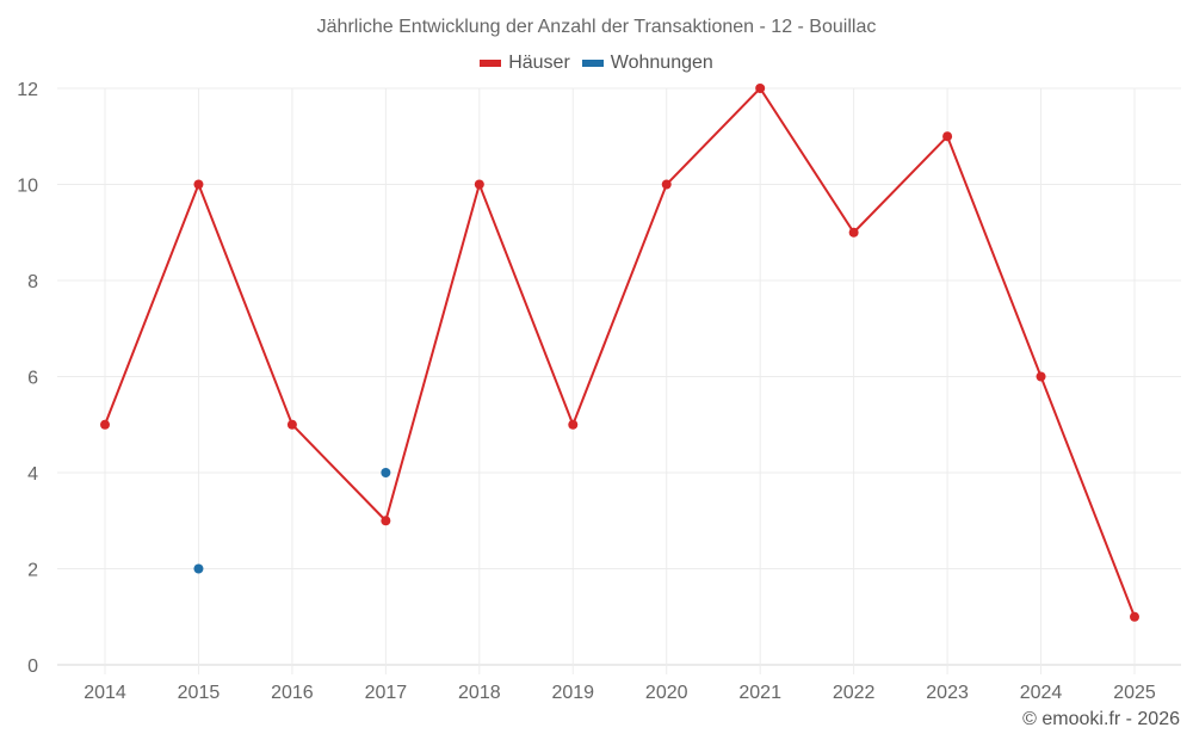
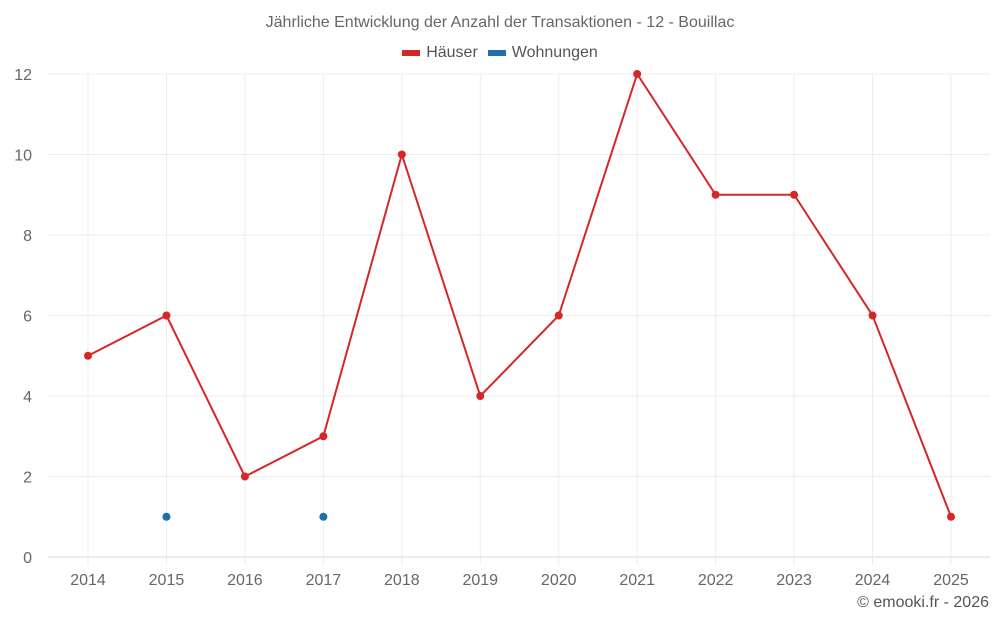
Häuser/2015: 10 -> 6
Wohnungen/2015: 2 -> 1
Häuser/2016: 5 -> 2
Wohnungen/2017: 4 -> 1
Häuser/2019: 5 -> 4
Häuser/2020: 10 -> 6
Häuser/2023: 11 -> 9
